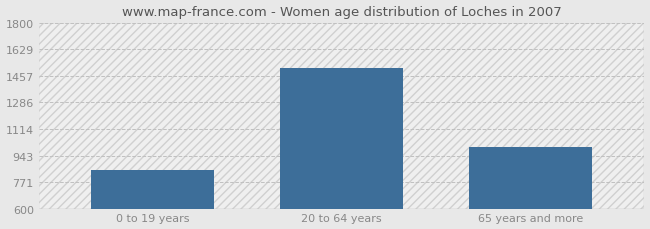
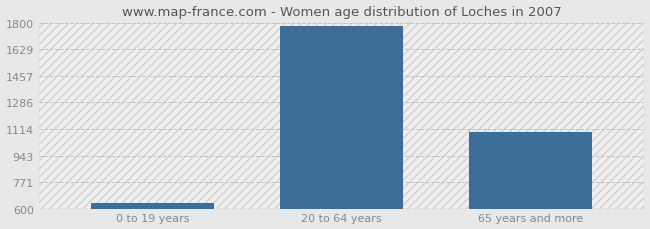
0 to 19 years: 850 -> 640
20 to 64 years: 1510 -> 1780
65 years and more: 1000 -> 1100
